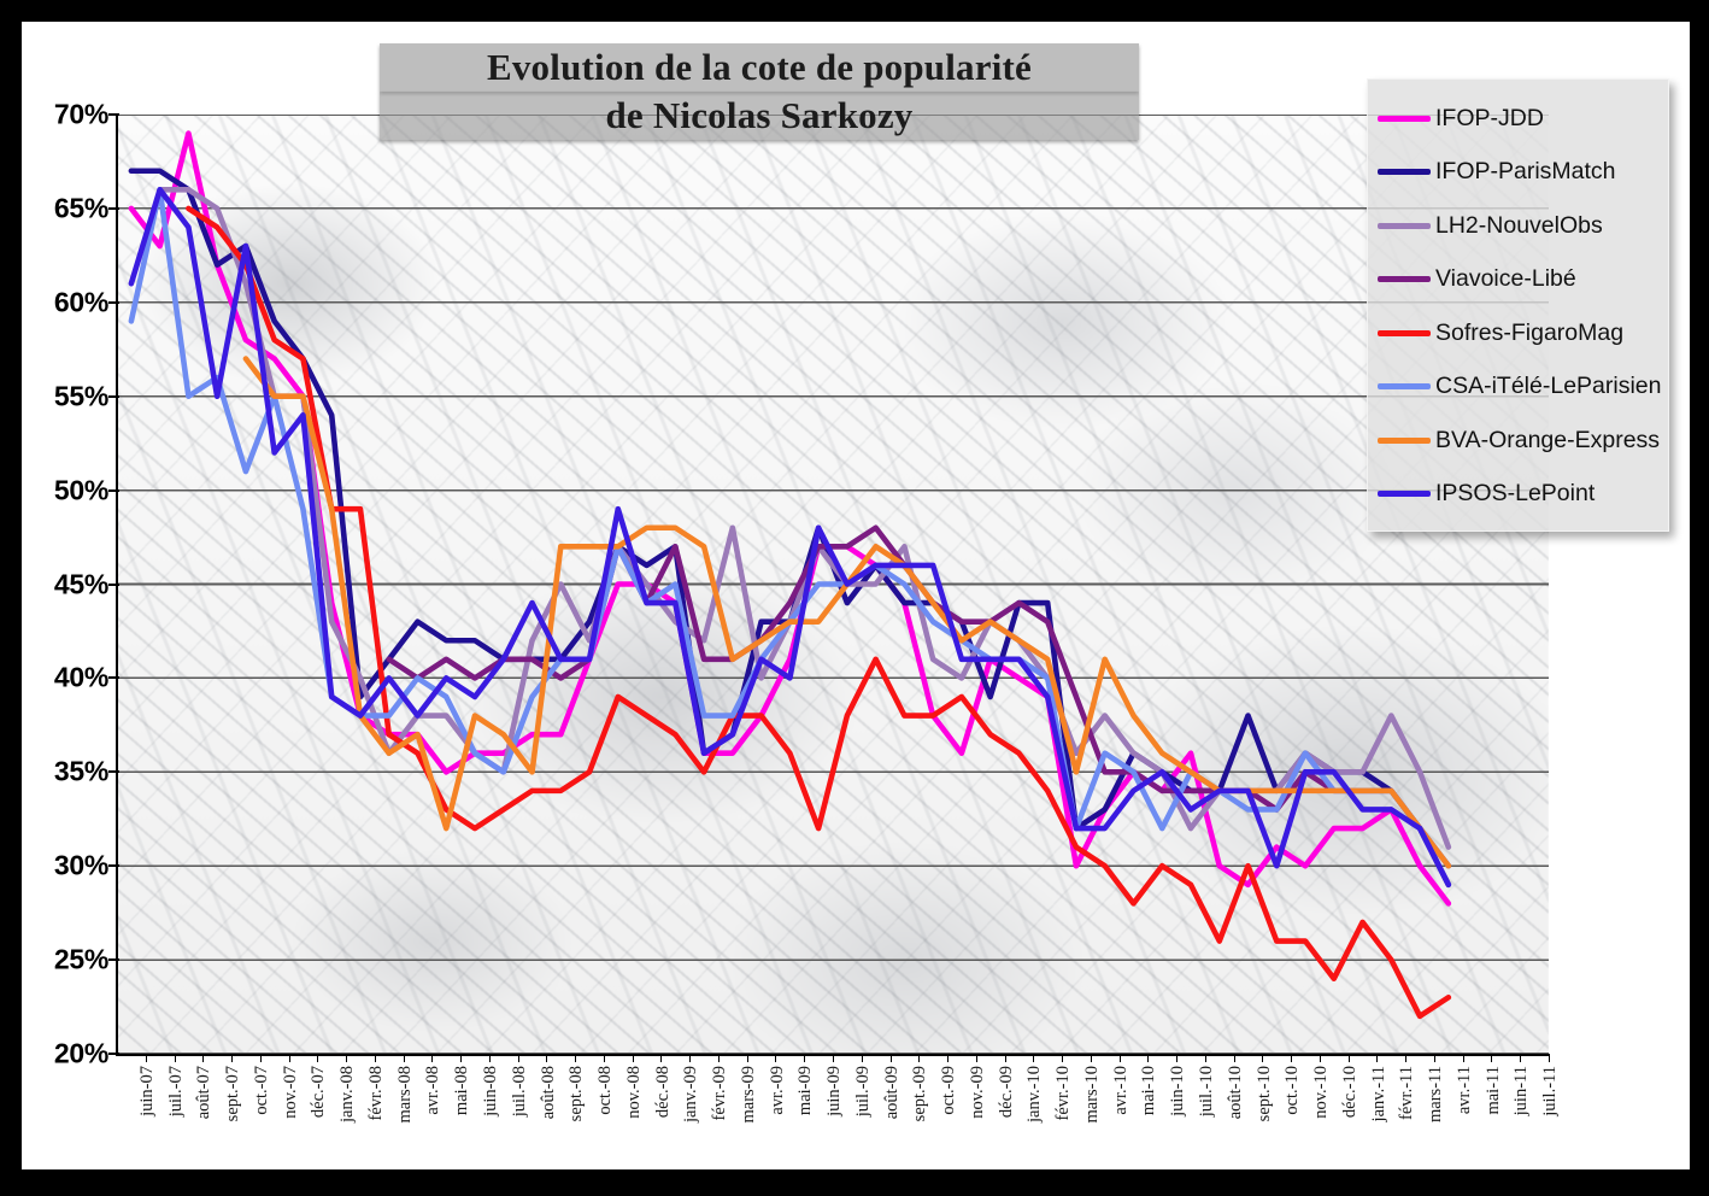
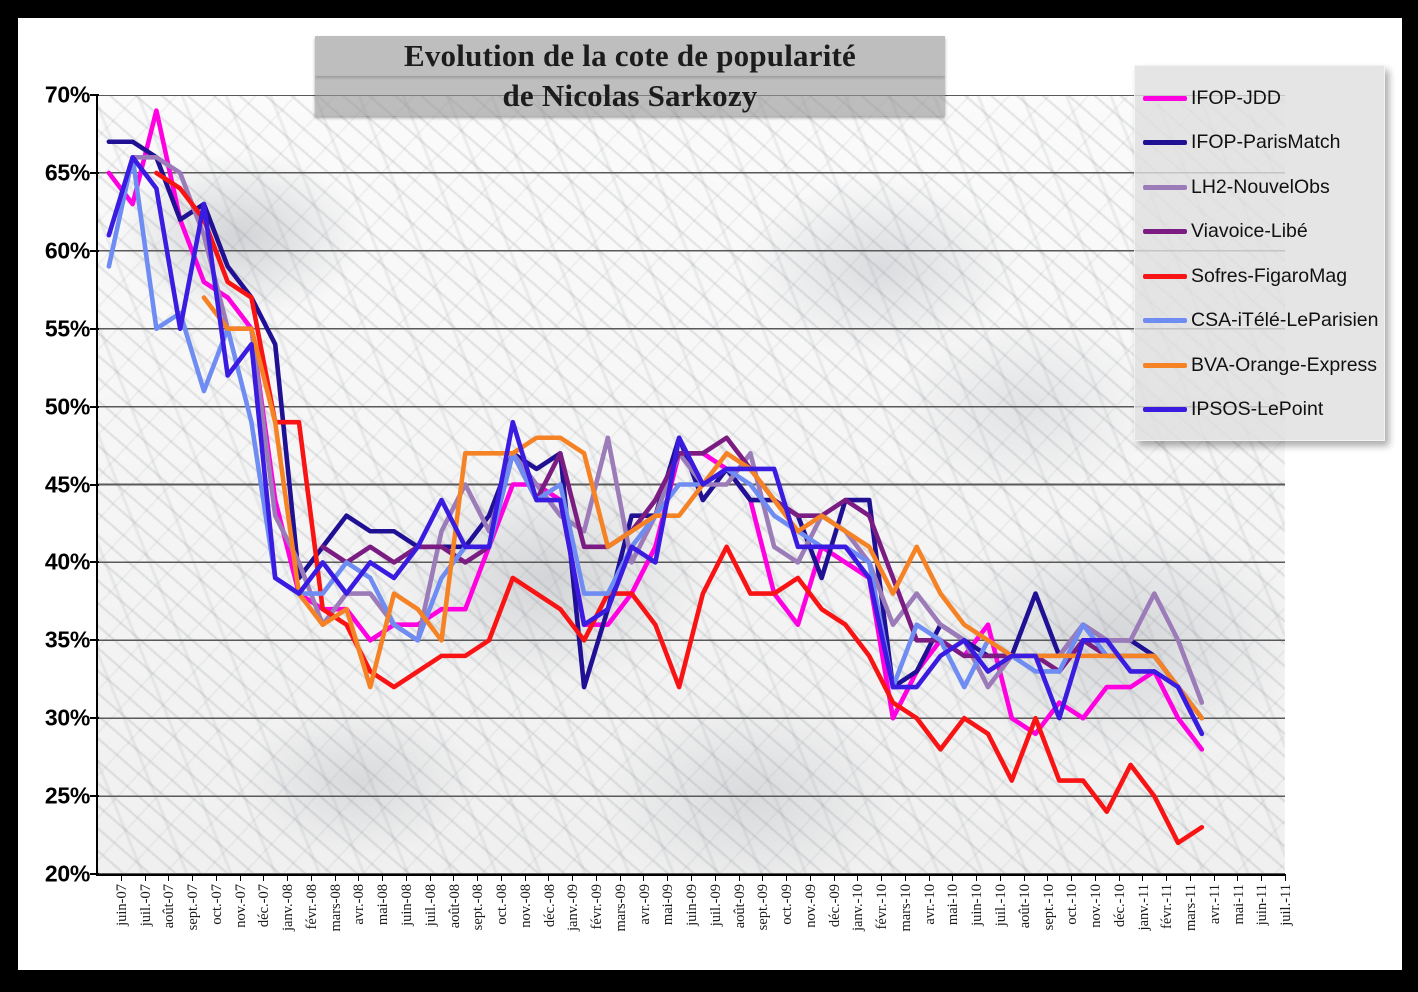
IFOP-ParisMatch/févr.-09: 36% -> 32%
BVA-Orange-Express/mars-10: 35% -> 38%
